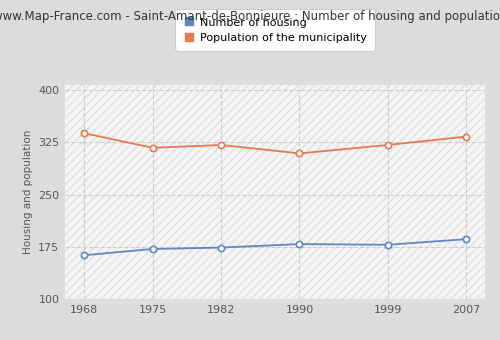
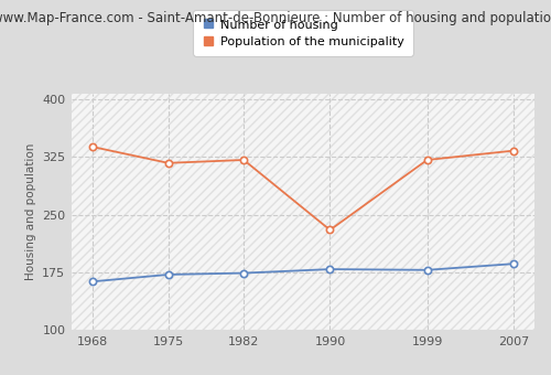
Population of the municipality/1990: 309 -> 230
